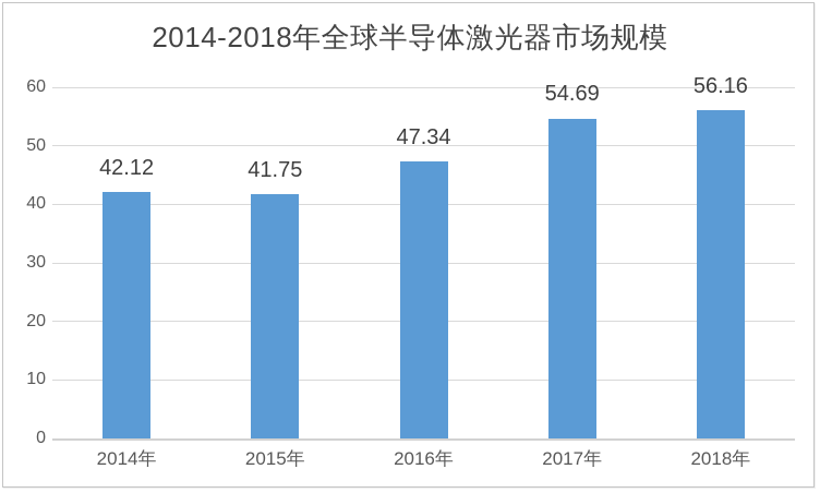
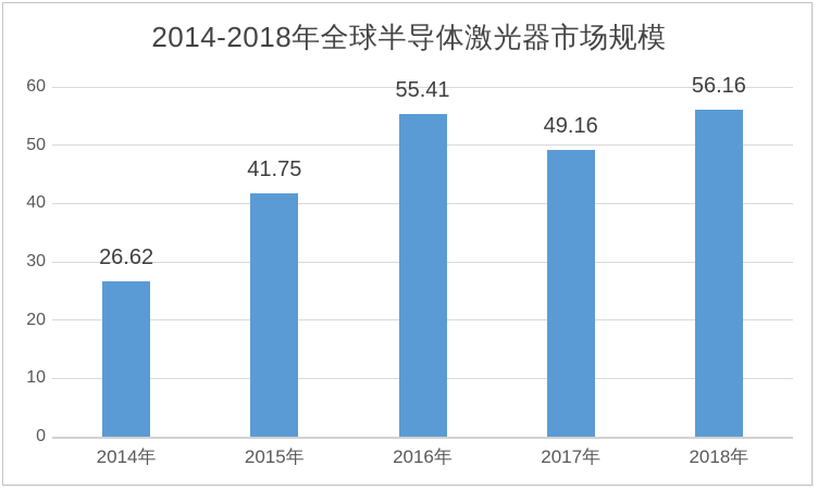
2014年: 42.12 -> 26.62
2016年: 47.34 -> 55.41
2017年: 54.69 -> 49.16
